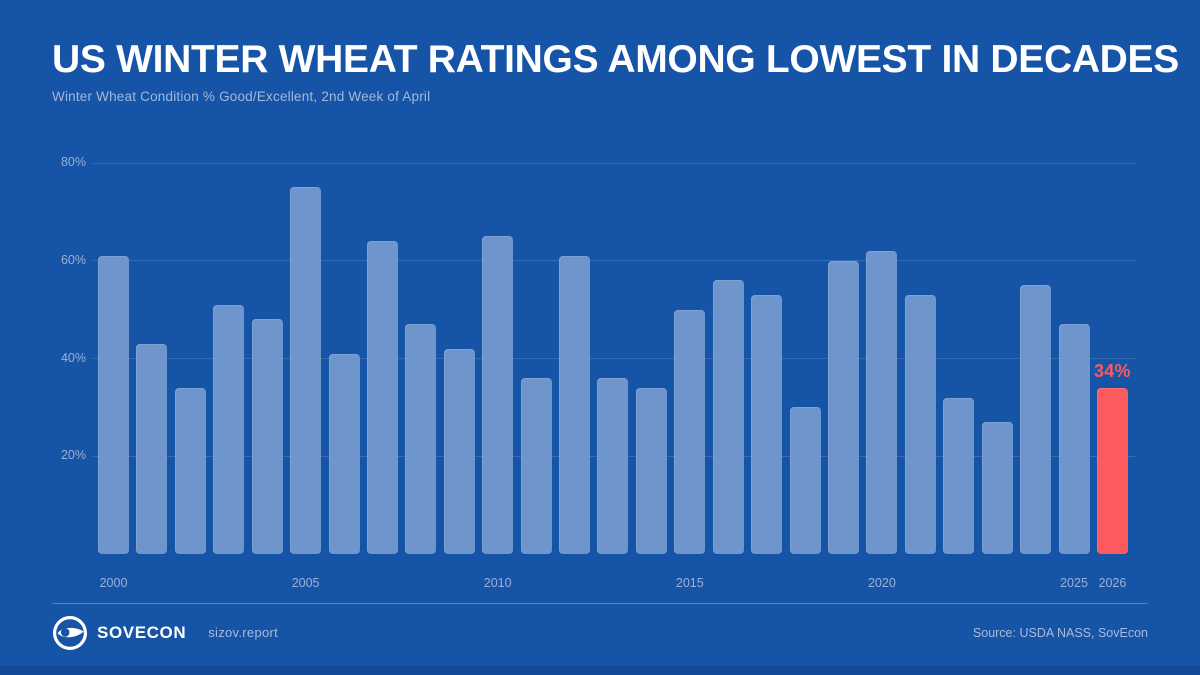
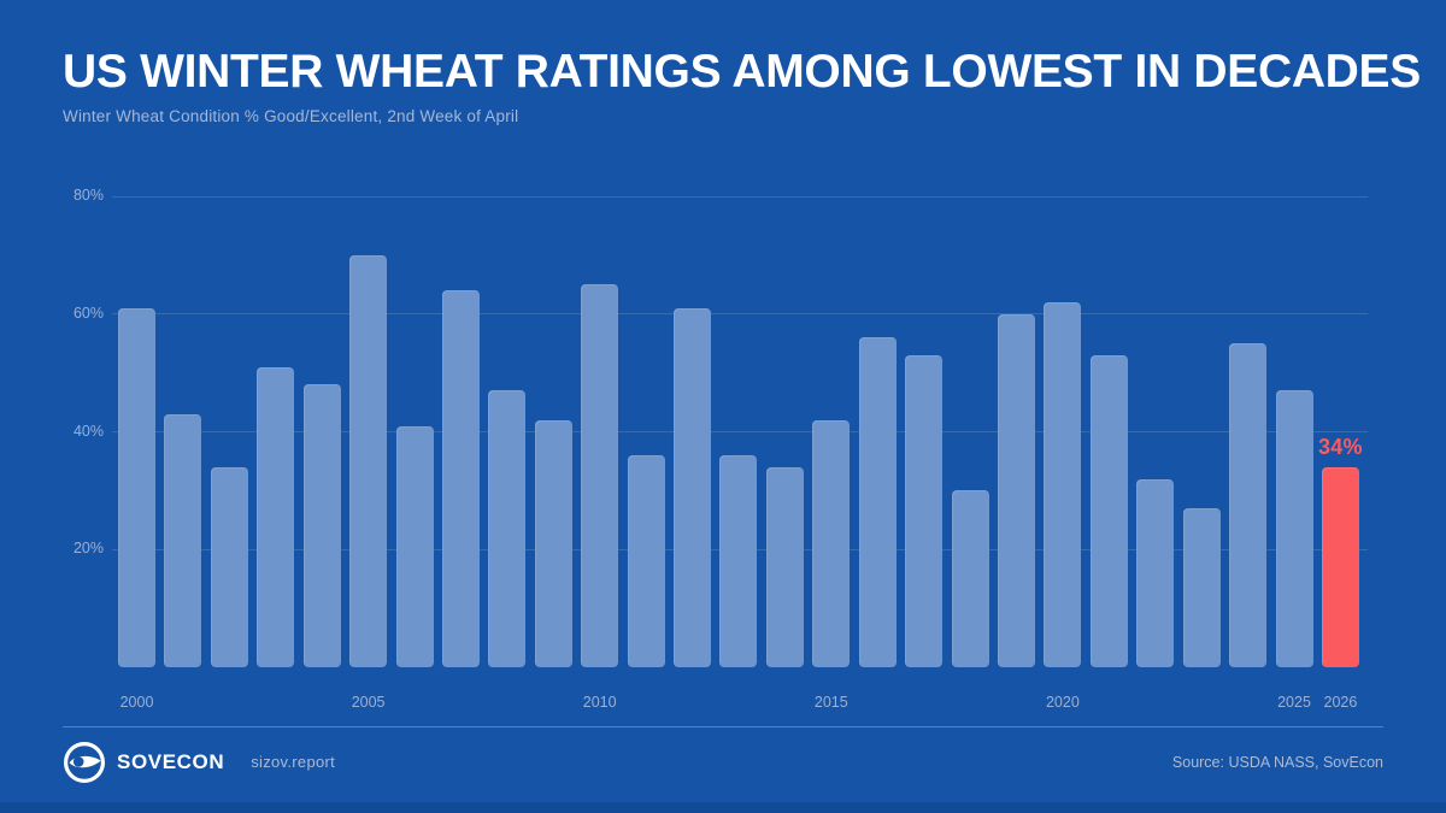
2005: 75% -> 70%
2015: 50% -> 42%
